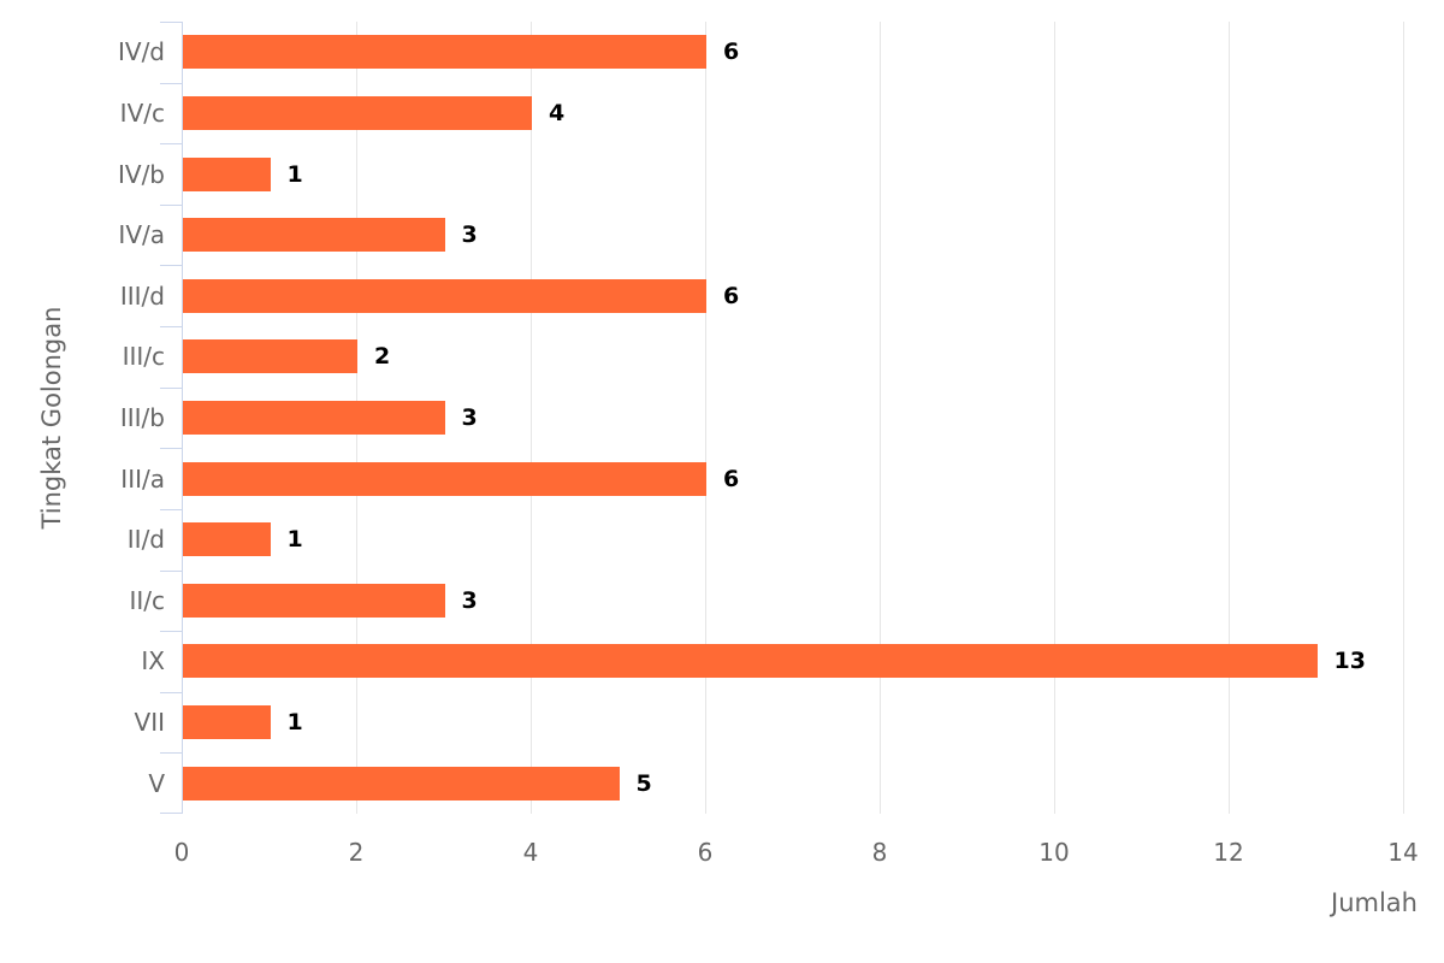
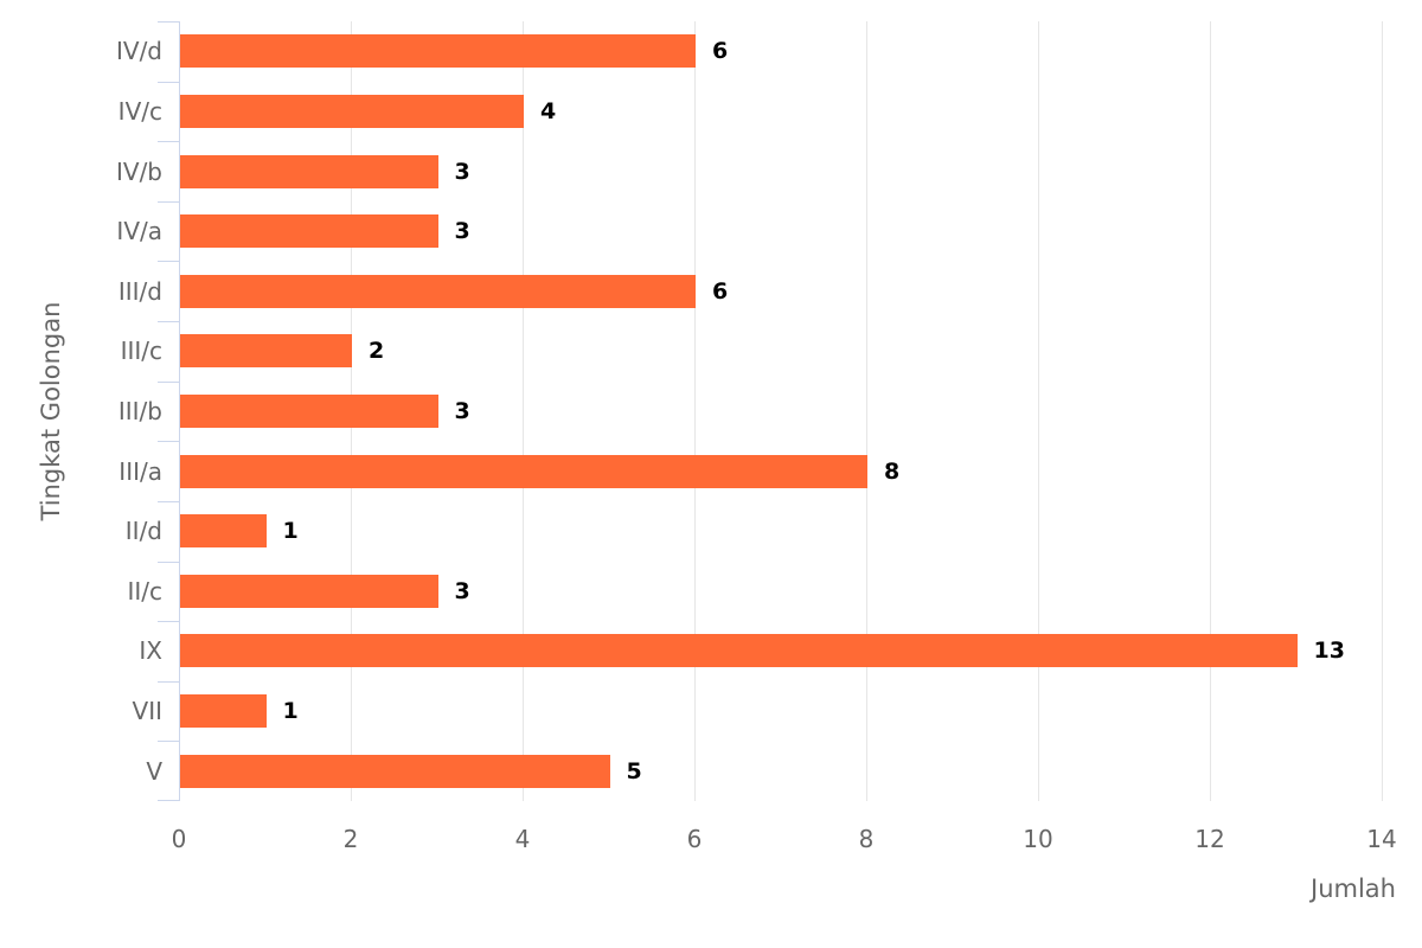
IV/b: 1 -> 3
III/a: 6 -> 8
